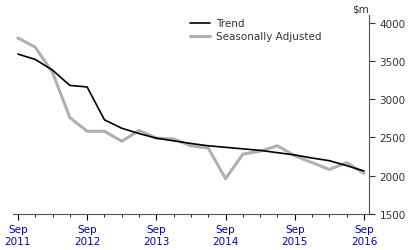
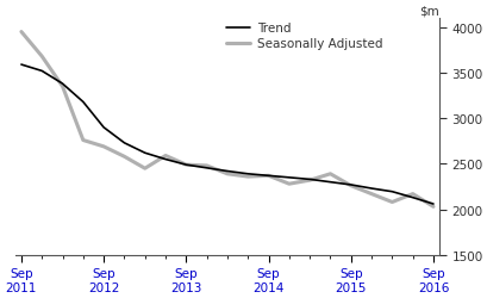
Seasonally Adjusted/Sep 2011: 3800 -> 3950
Trend/Sep 2012: 3160 -> 2900
Seasonally Adjusted/Sep 2012: 2580 -> 2690
Seasonally Adjusted/Sep 2014: 1960 -> 2370
